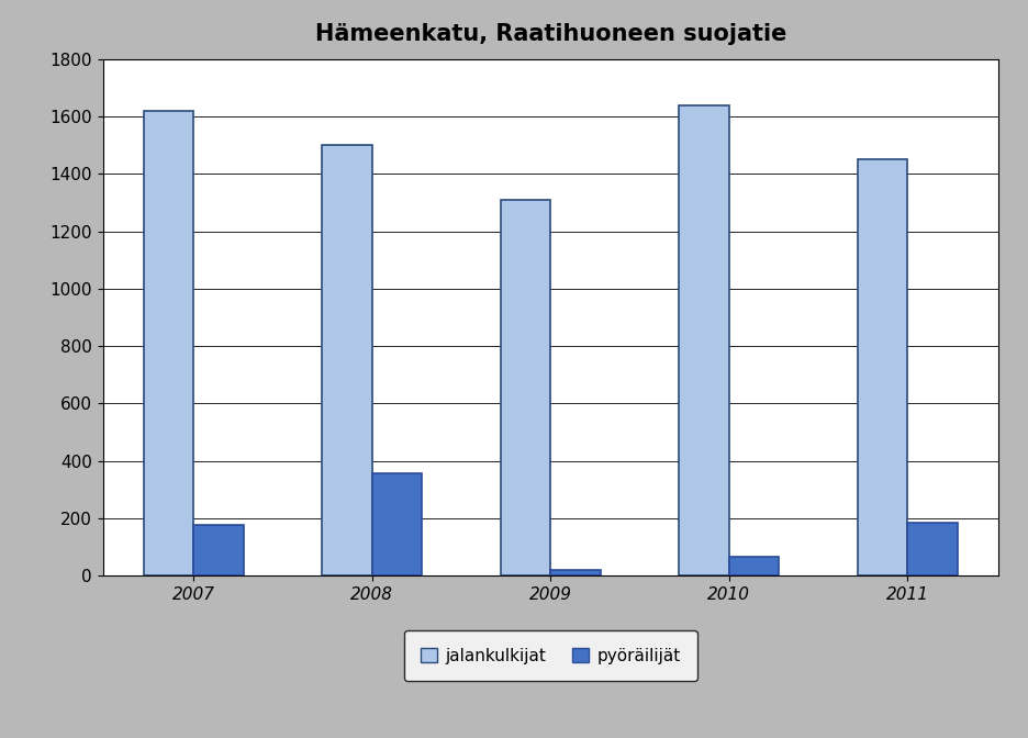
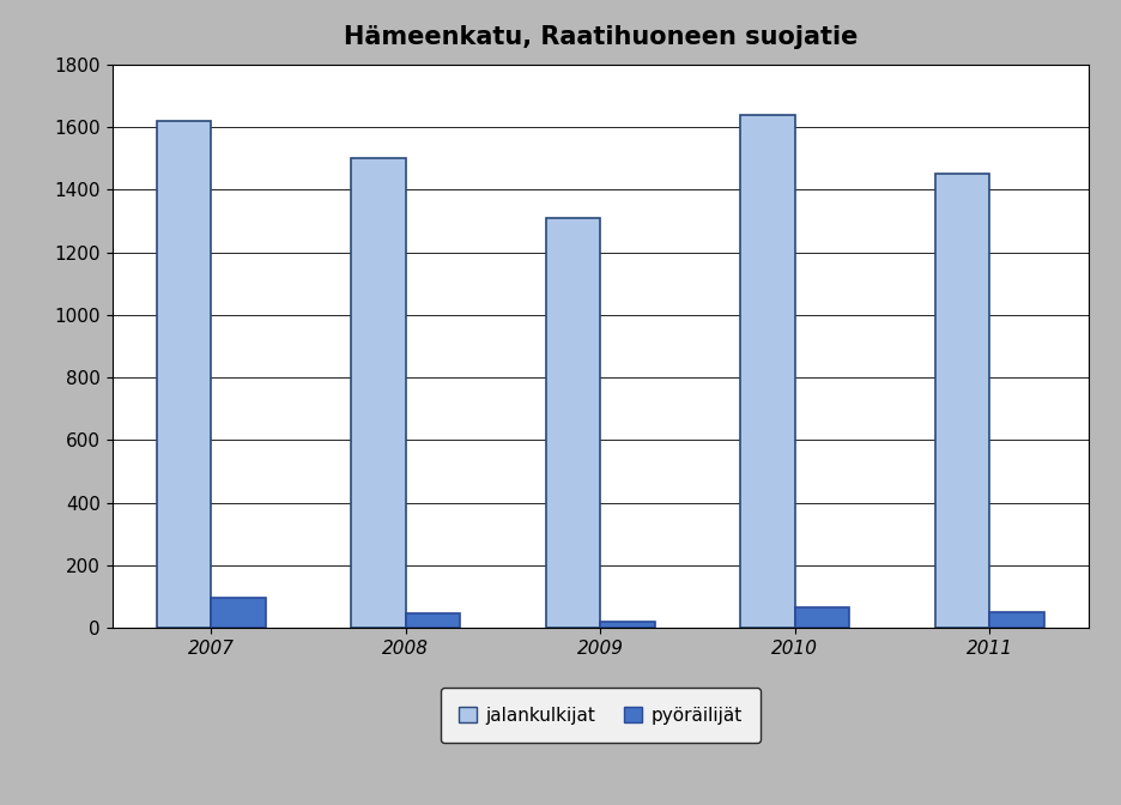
pyöräilijät/2007: 175 -> 95
pyöräilijät/2008: 355 -> 45
pyöräilijät/2011: 185 -> 50
